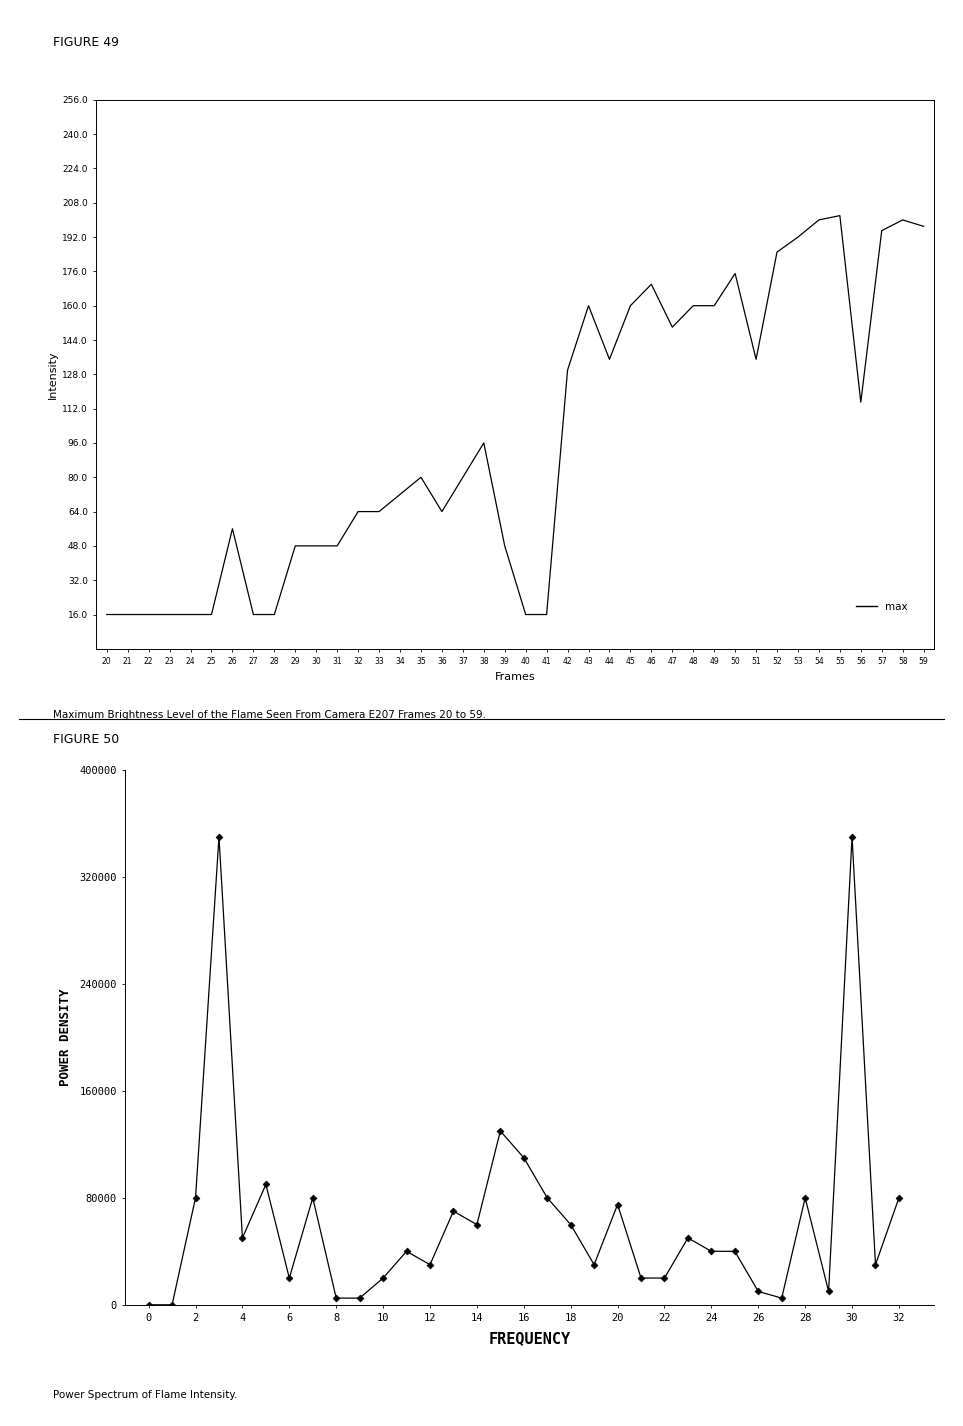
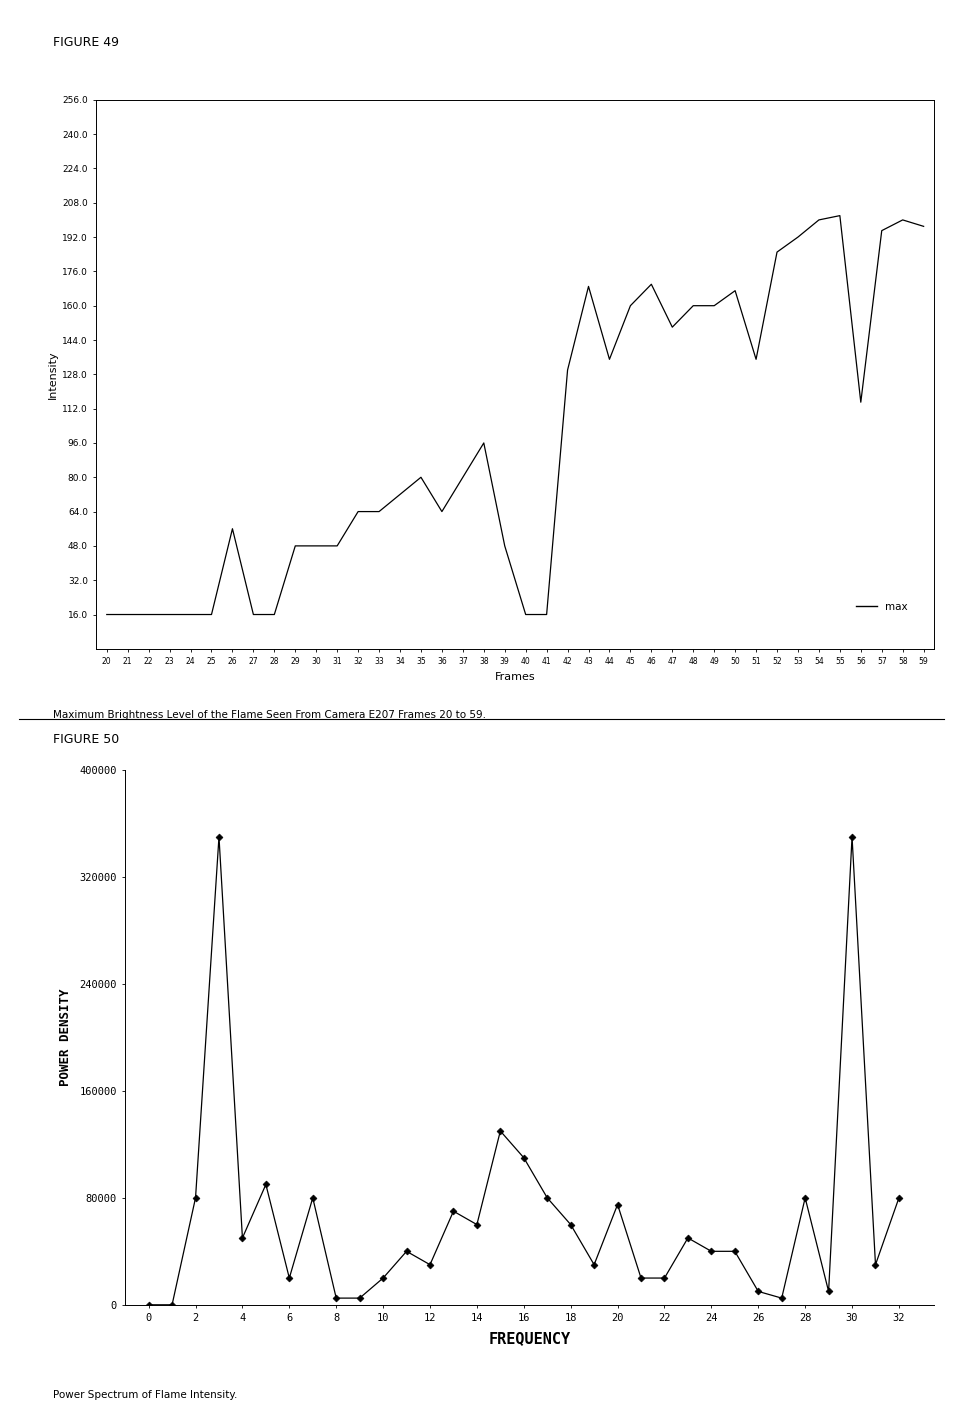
43: 160 -> 169
50: 175 -> 167
